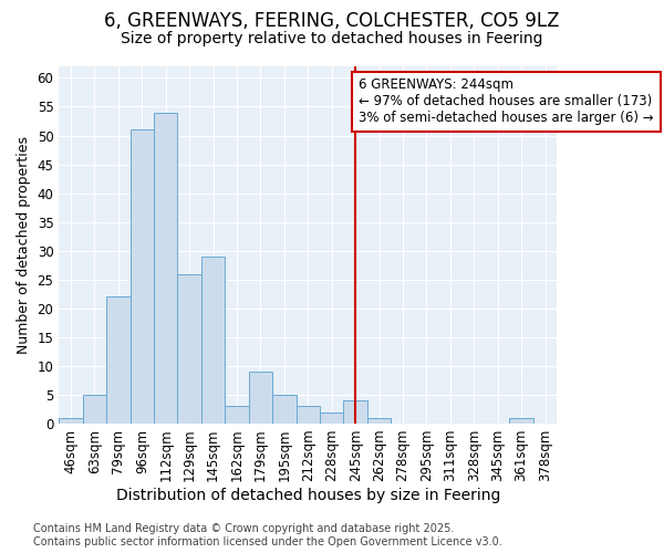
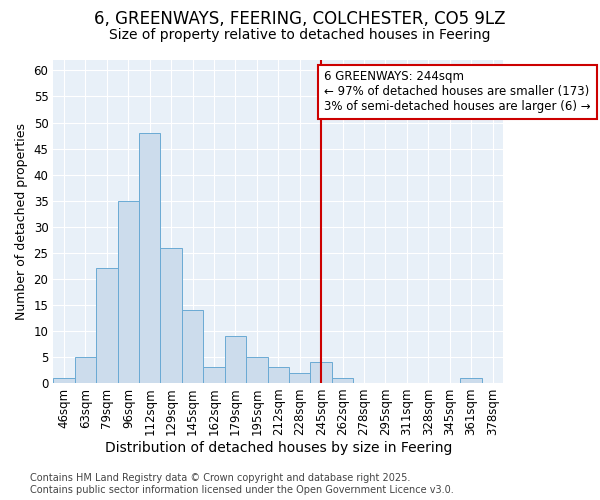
96sqm: 51 -> 35
112sqm: 54 -> 48
145sqm: 29 -> 14
